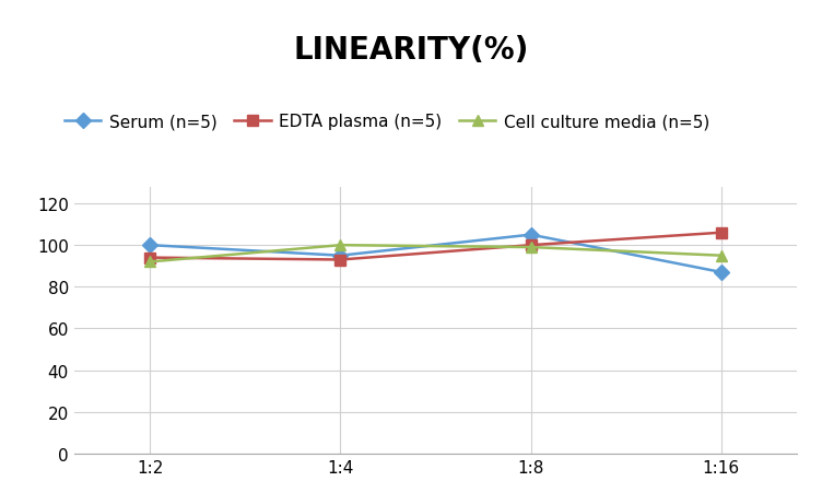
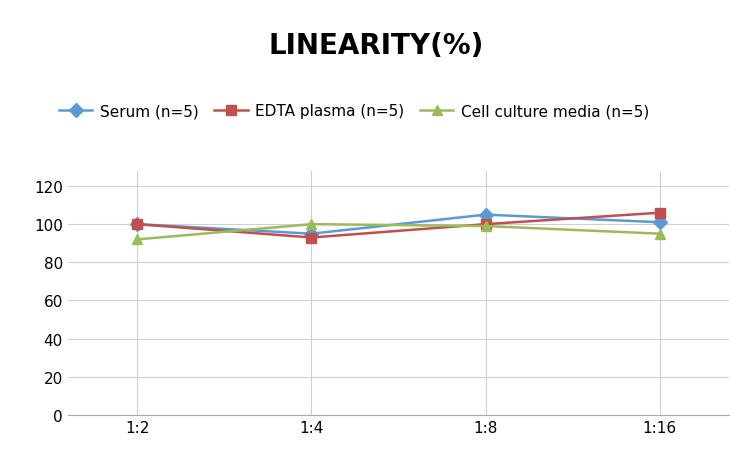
EDTA plasma (n=5)/1:2: 94 -> 100
Serum (n=5)/1:16: 87 -> 101
